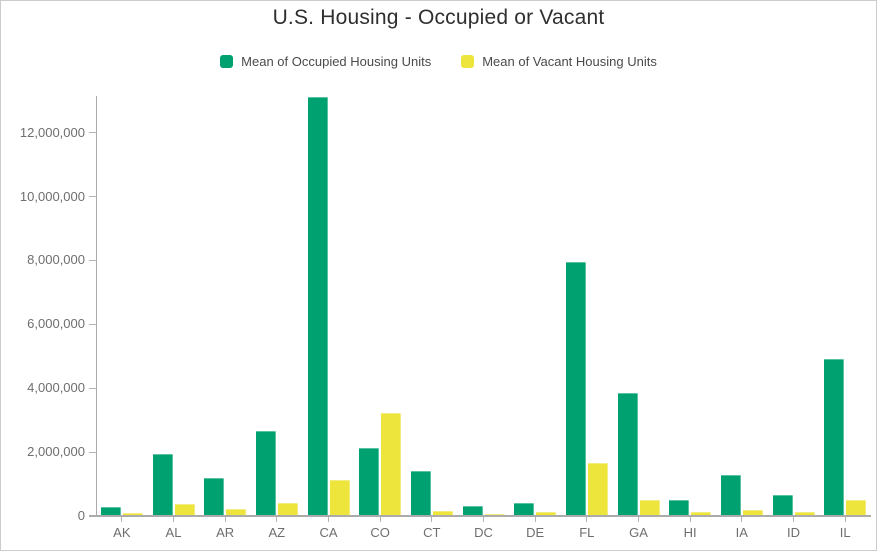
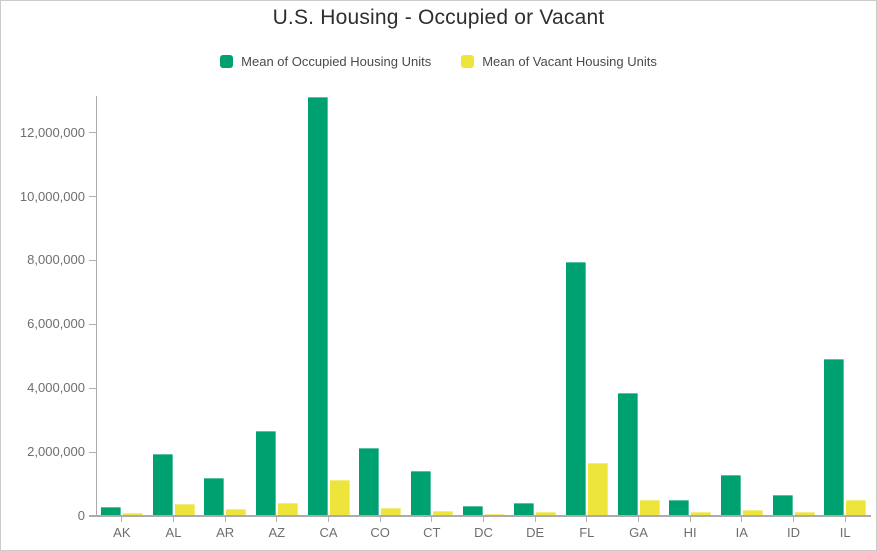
Mean of Vacant Housing Units/CO: 3200000 -> 200000
